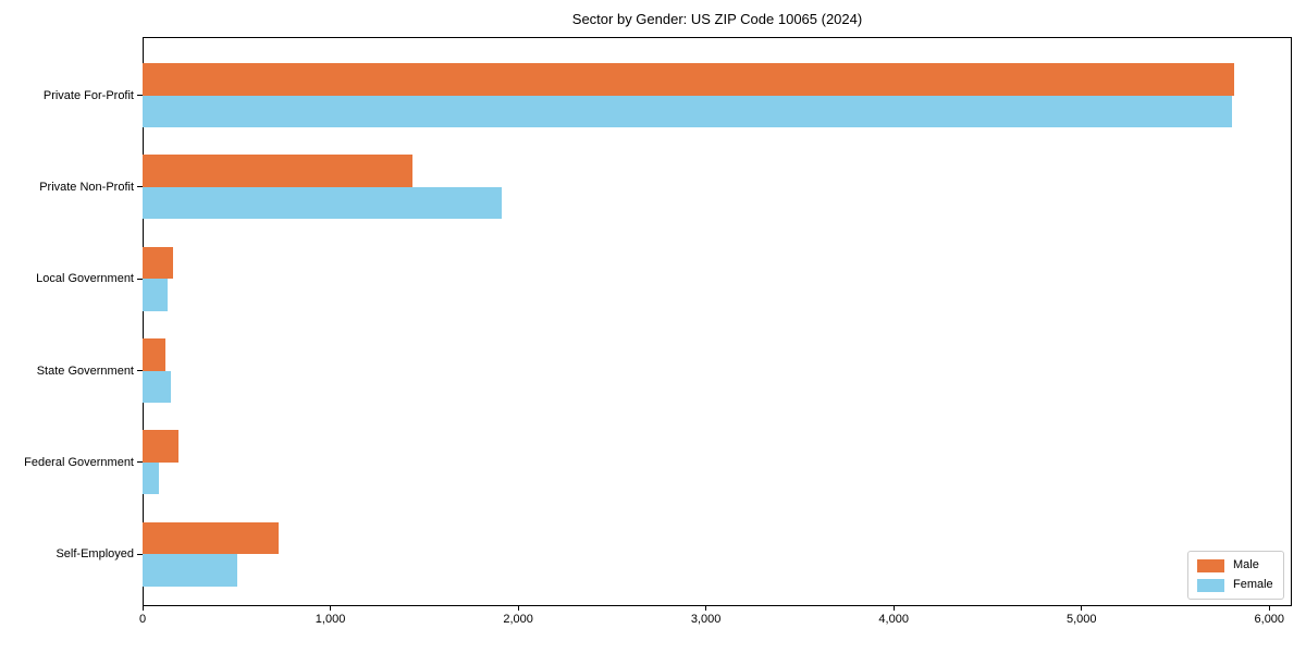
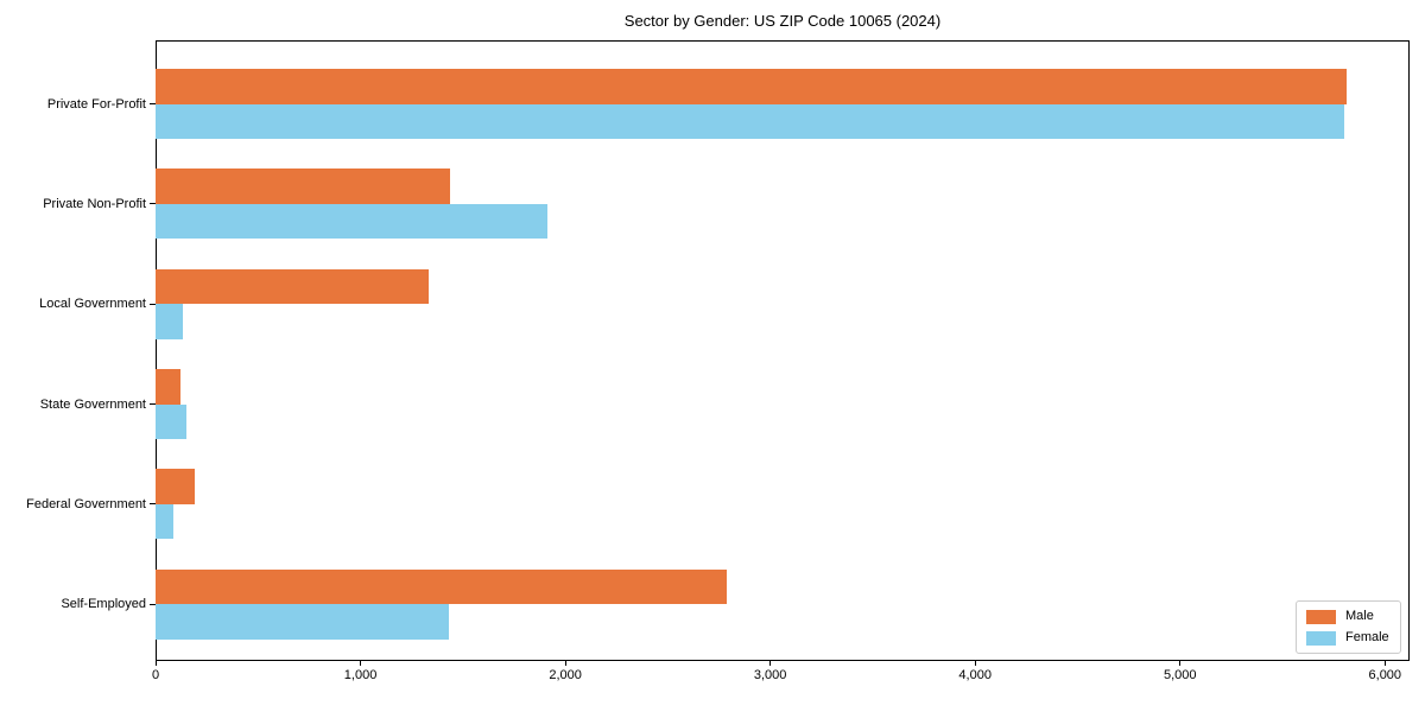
Male/Local Government: 160 -> 1330
Male/Self-Employed: 720 -> 2790
Female/Self-Employed: 500 -> 1430
